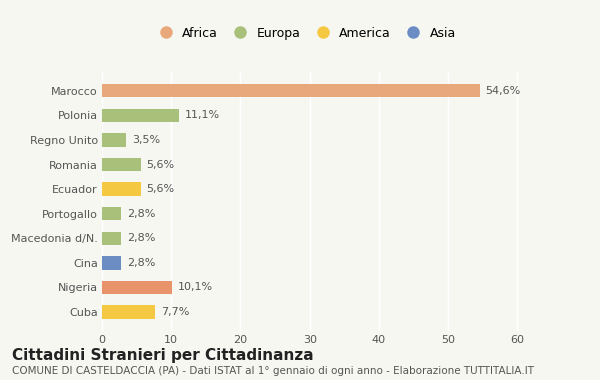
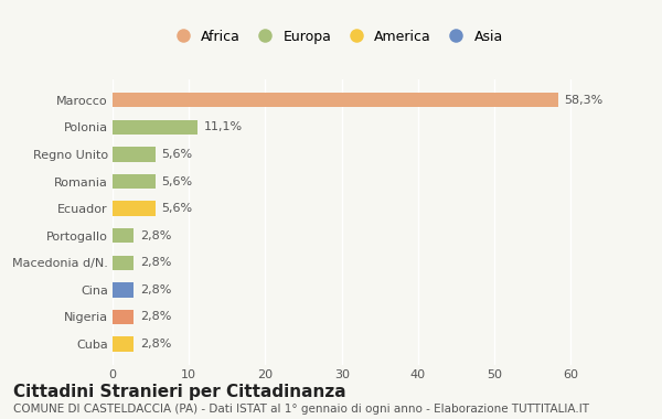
Marocco: 54,6% -> 58,3%
Regno Unito: 3,5% -> 5,6%
Nigeria: 10,1% -> 2,8%
Cuba: 7,7% -> 2,8%
